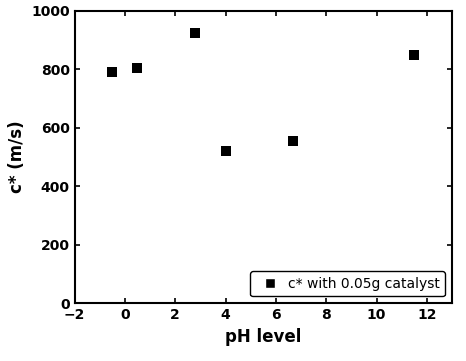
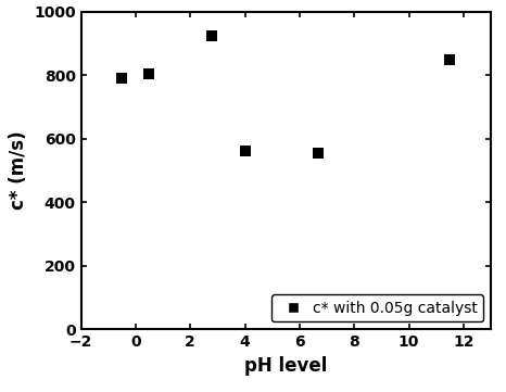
4: 520 -> 560
